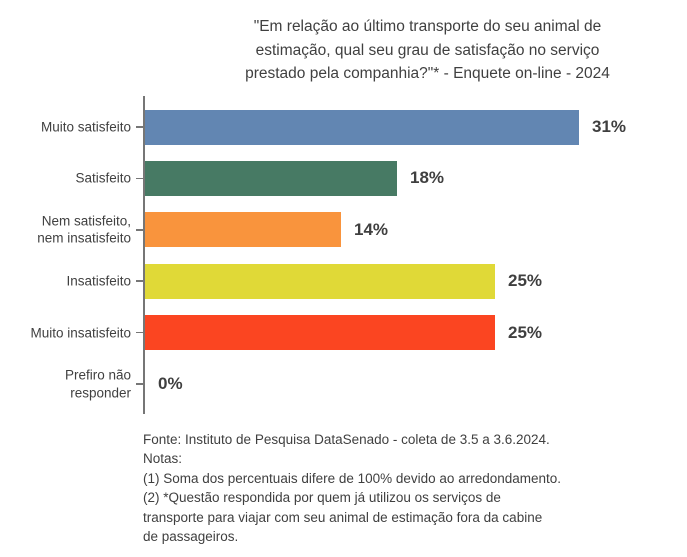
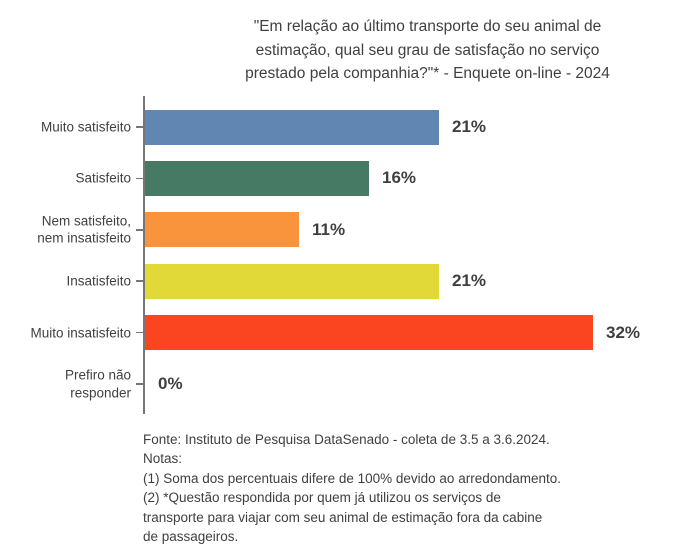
Muito satisfeito: 31% -> 21%
Satisfeito: 18% -> 16%
Nem satisfeito, nem insatisfeito: 14% -> 11%
Insatisfeito: 25% -> 21%
Muito insatisfeito: 25% -> 32%
